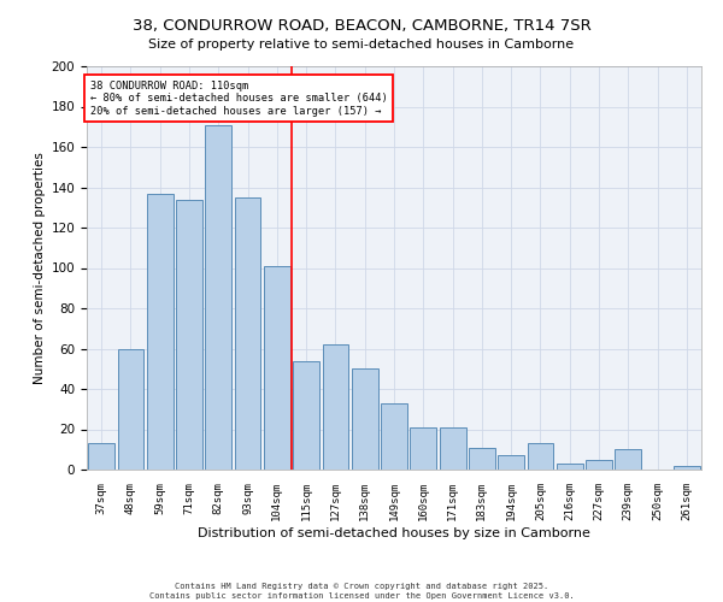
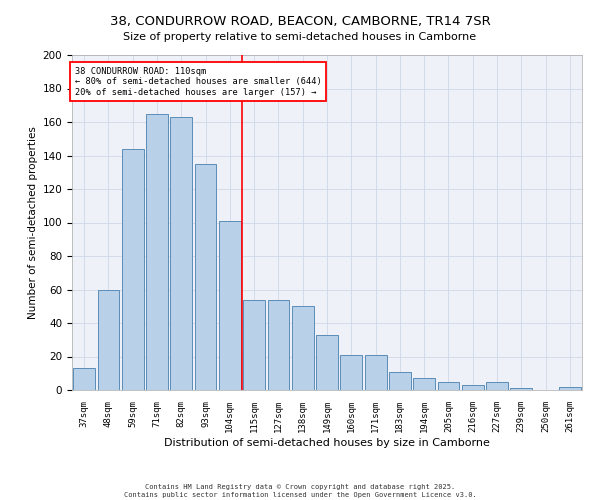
59sqm: 137 -> 144
71sqm: 134 -> 165
82sqm: 171 -> 163
127sqm: 62 -> 54
205sqm: 13 -> 5
239sqm: 10 -> 1
